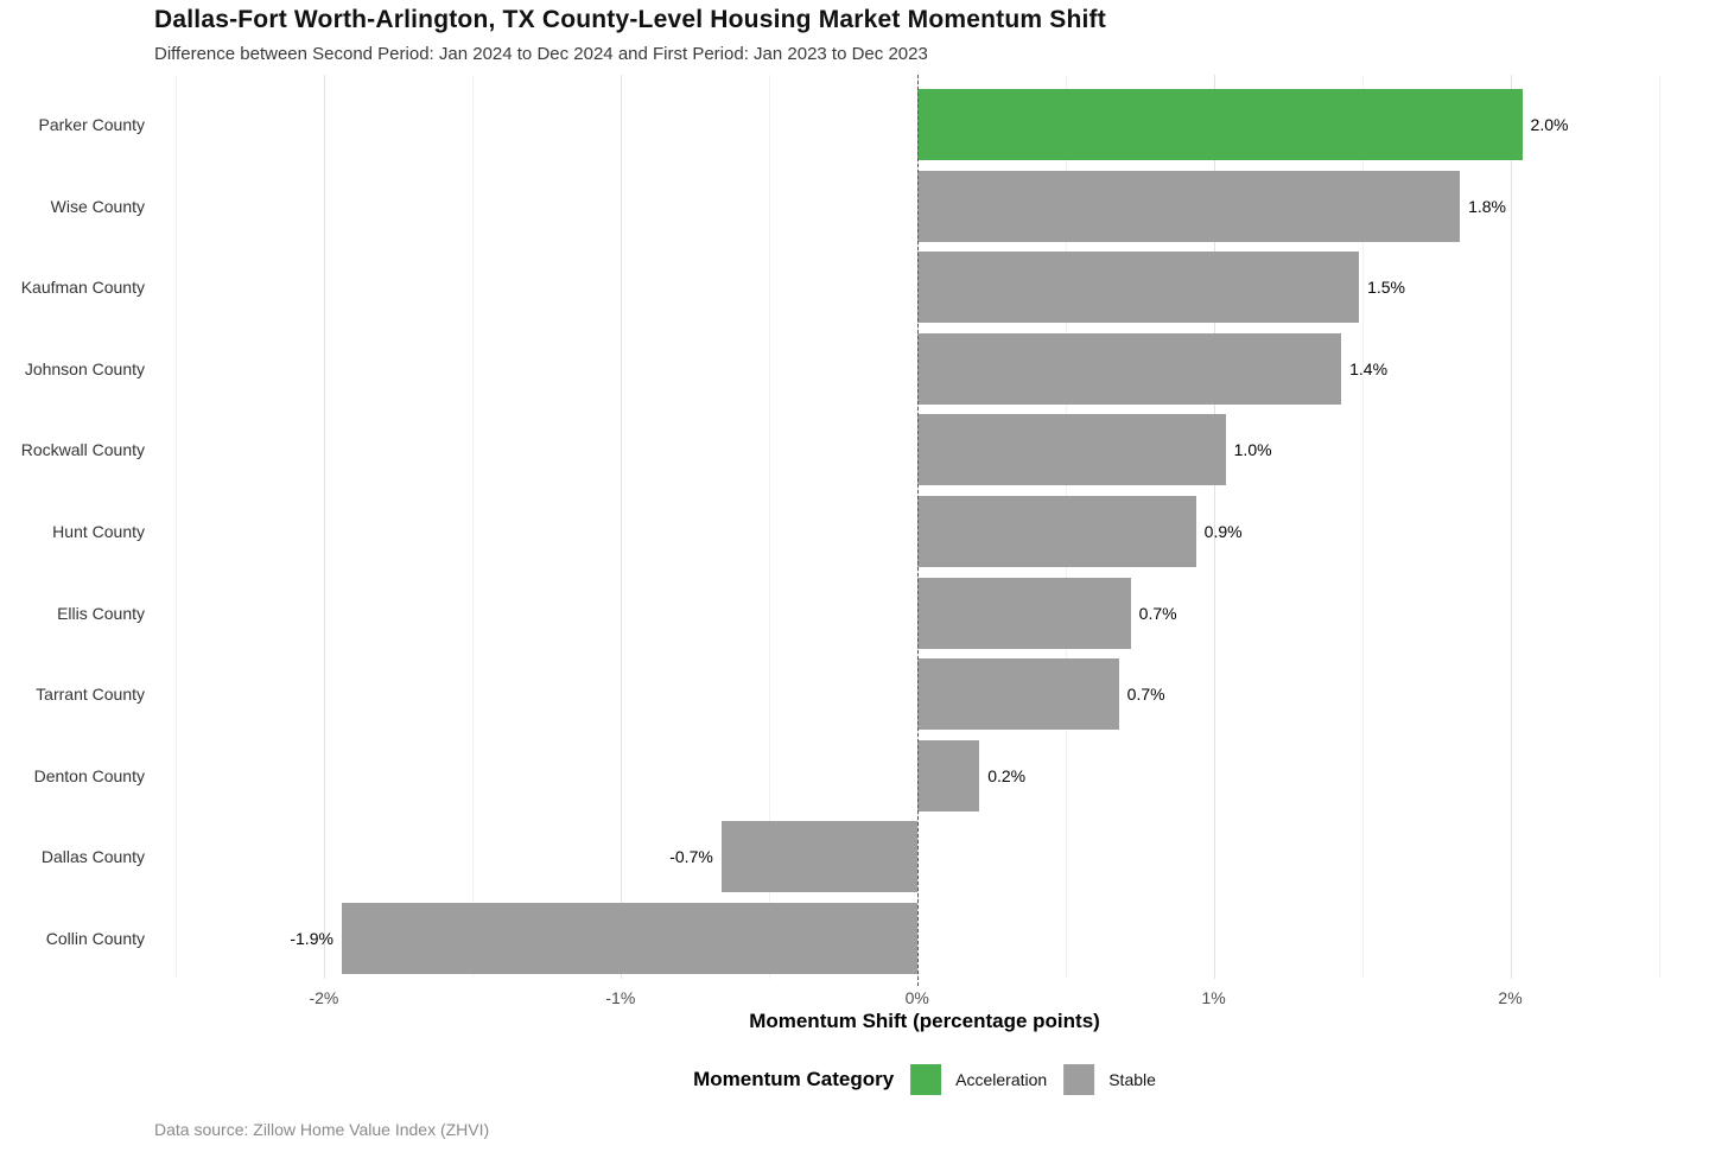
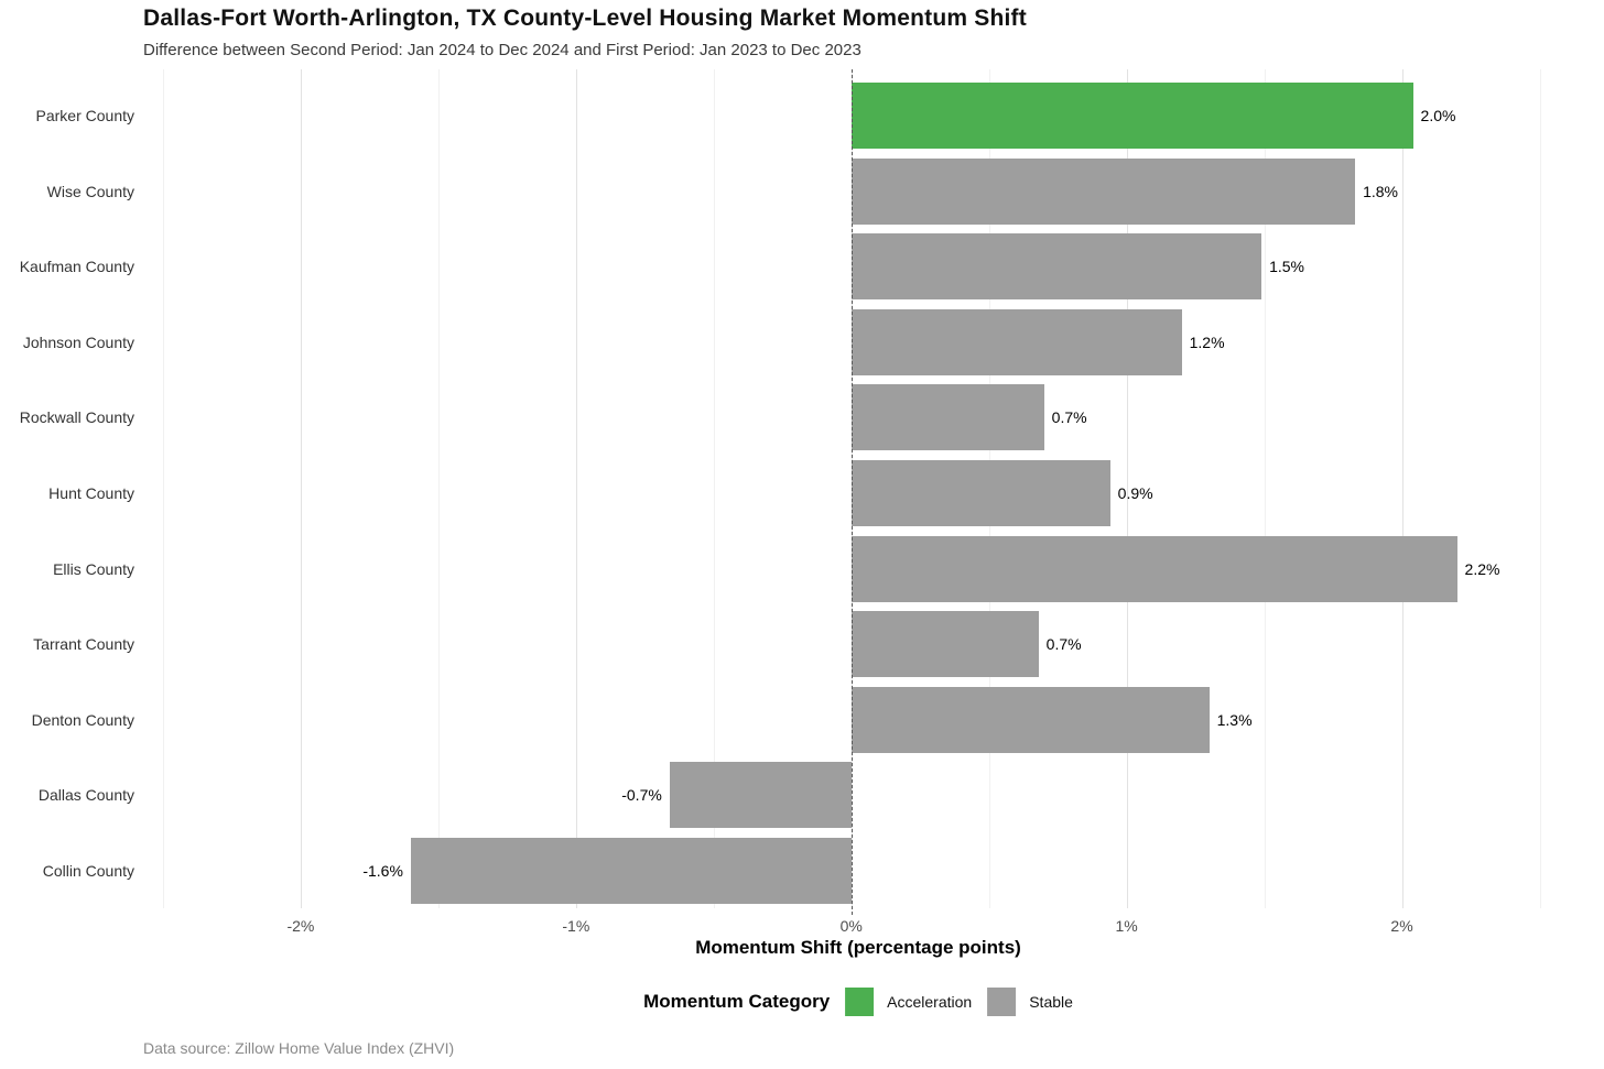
Johnson County: 1.4% -> 1.2%
Rockwall County: 1.0% -> 0.7%
Ellis County: 0.7% -> 2.2%
Denton County: 0.2% -> 1.3%
Collin County: -1.9% -> -1.6%
